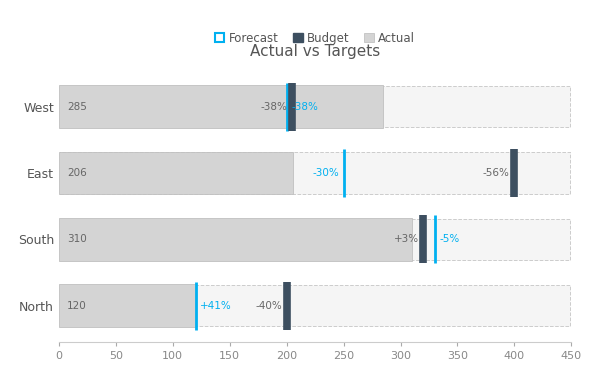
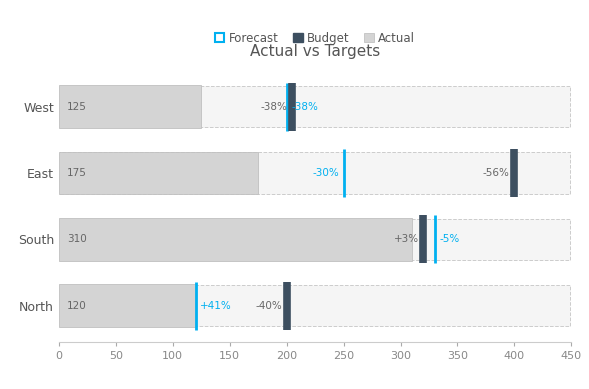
West: 285 -> 125
East: 206 -> 175
